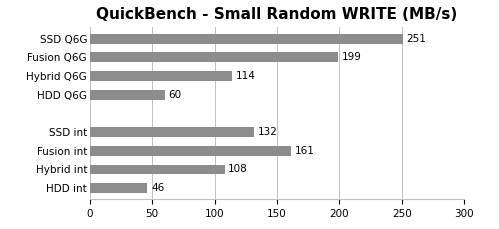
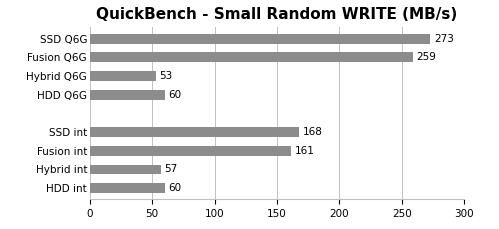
SSD Q6G: 251 -> 273
Fusion Q6G: 199 -> 259
Hybrid Q6G: 114 -> 53
SSD int: 132 -> 168
Hybrid int: 108 -> 57
HDD int: 46 -> 60
